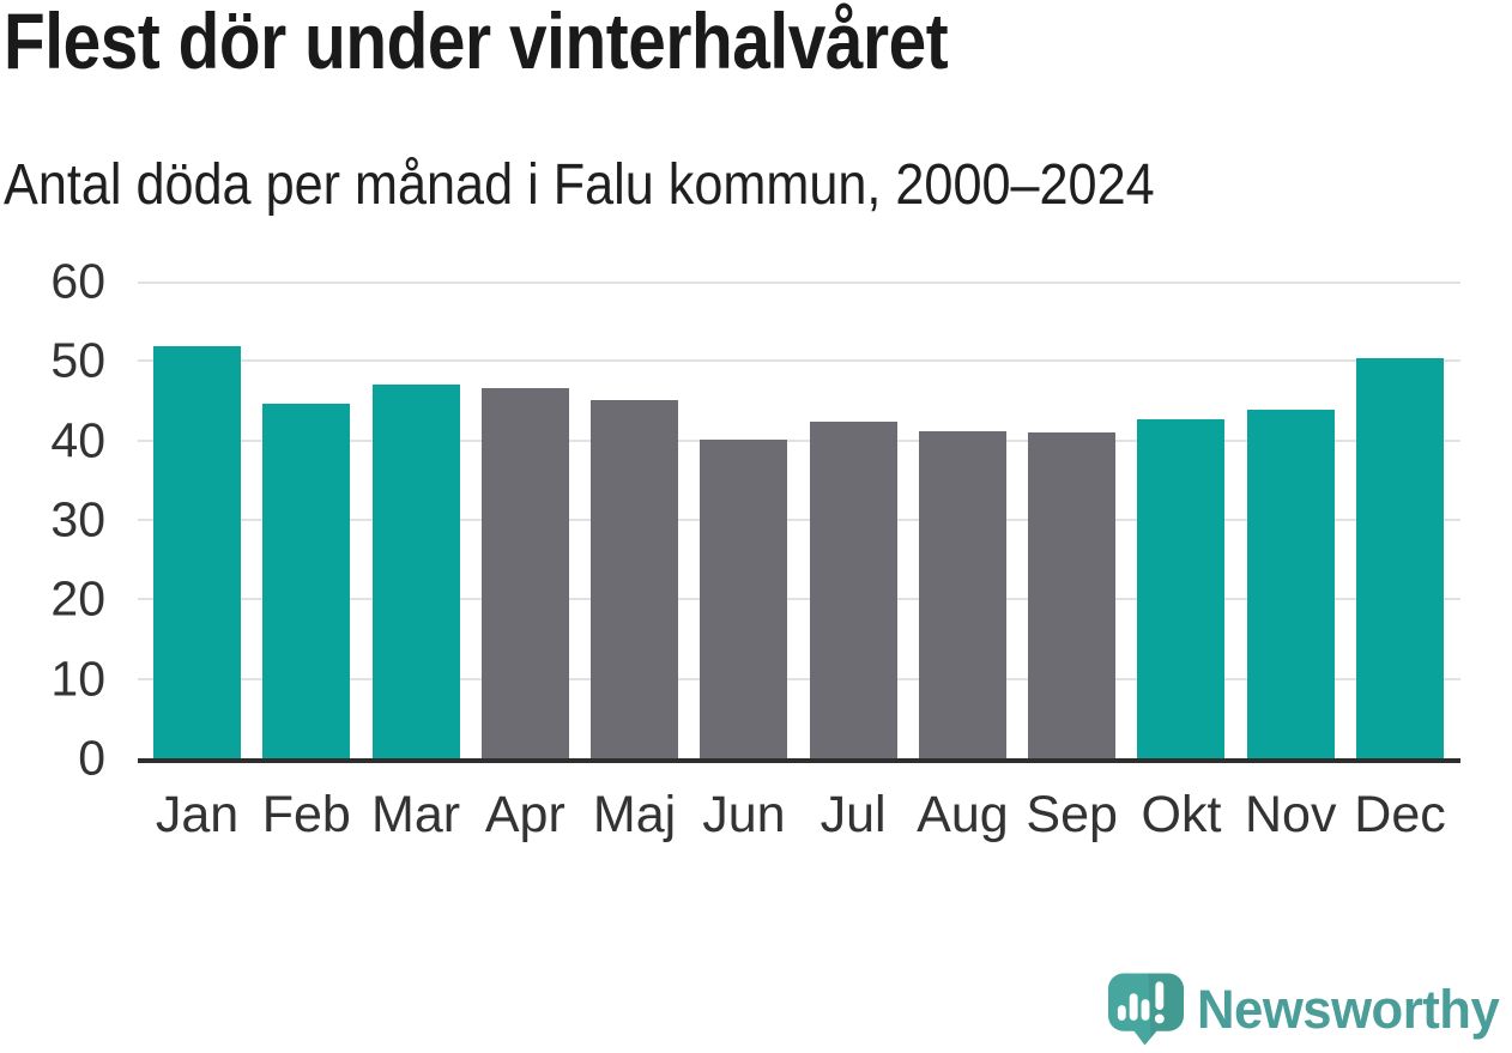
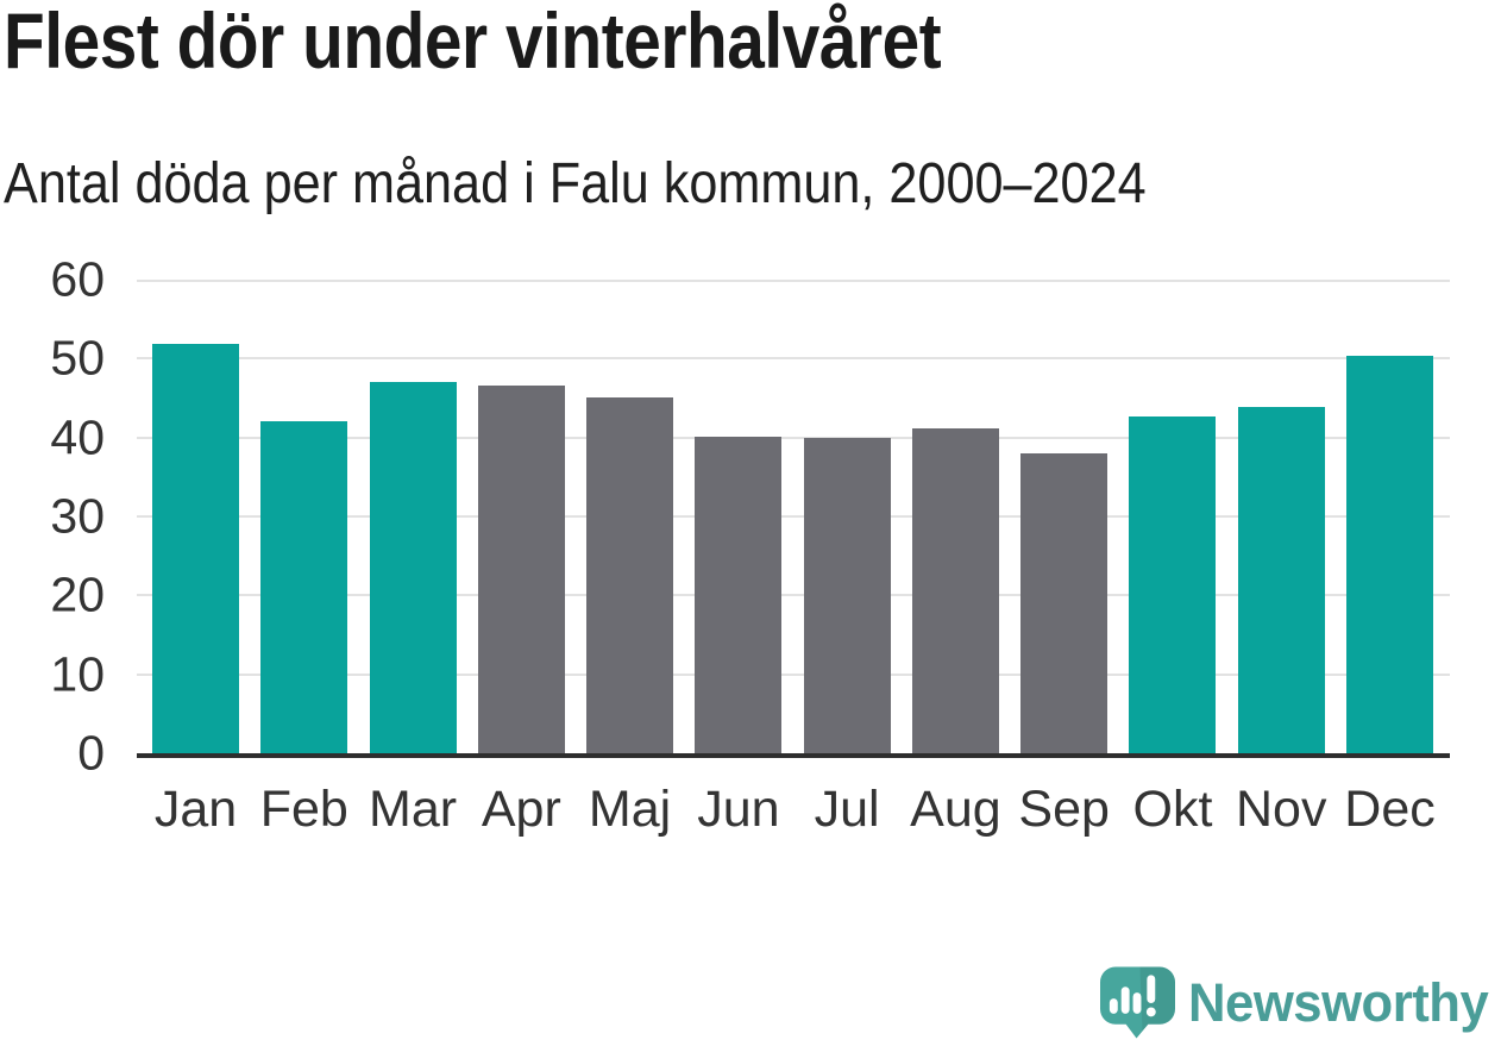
Feb: 45 -> 42
Jul: 42 -> 40
Sep: 41 -> 38
